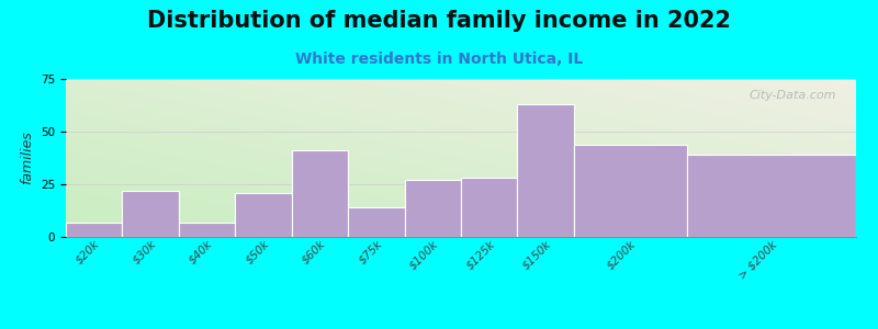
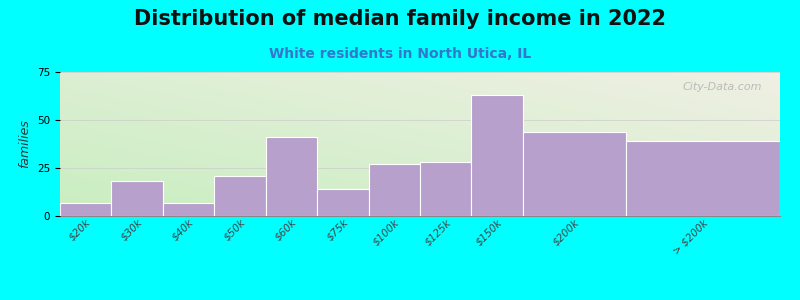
$30k: 22 -> 18
